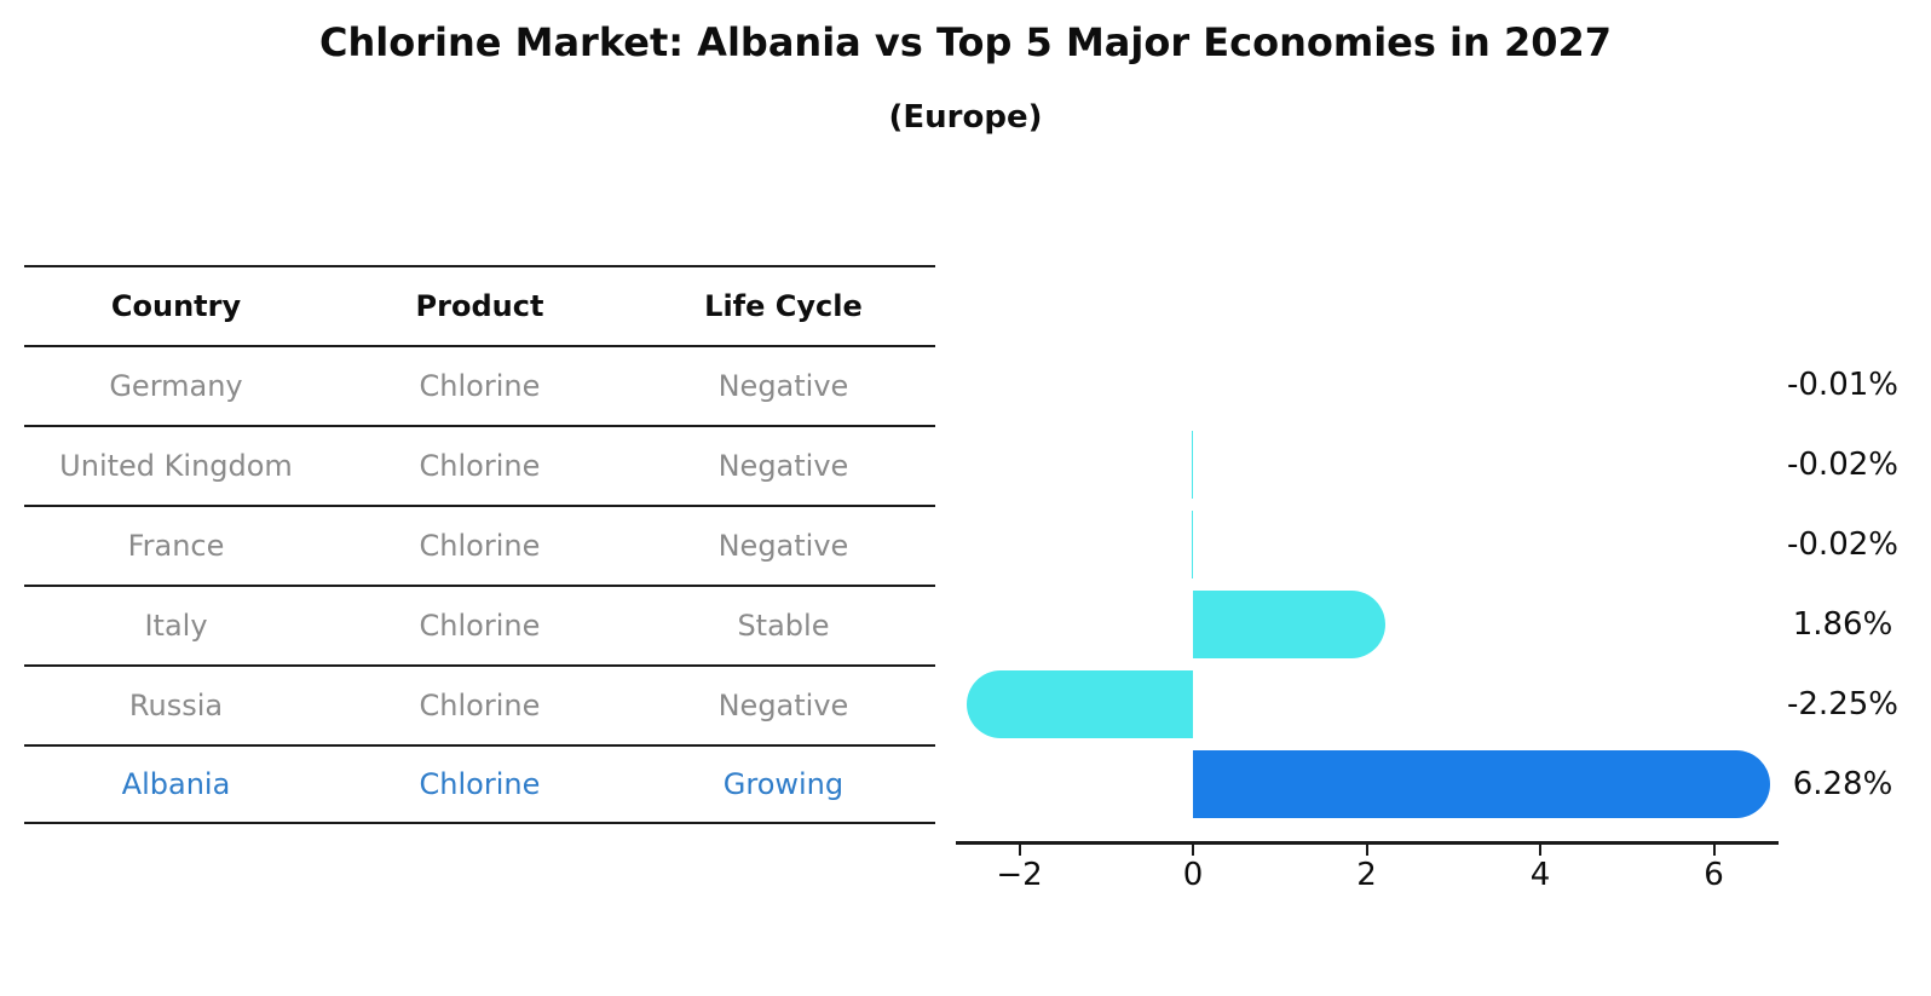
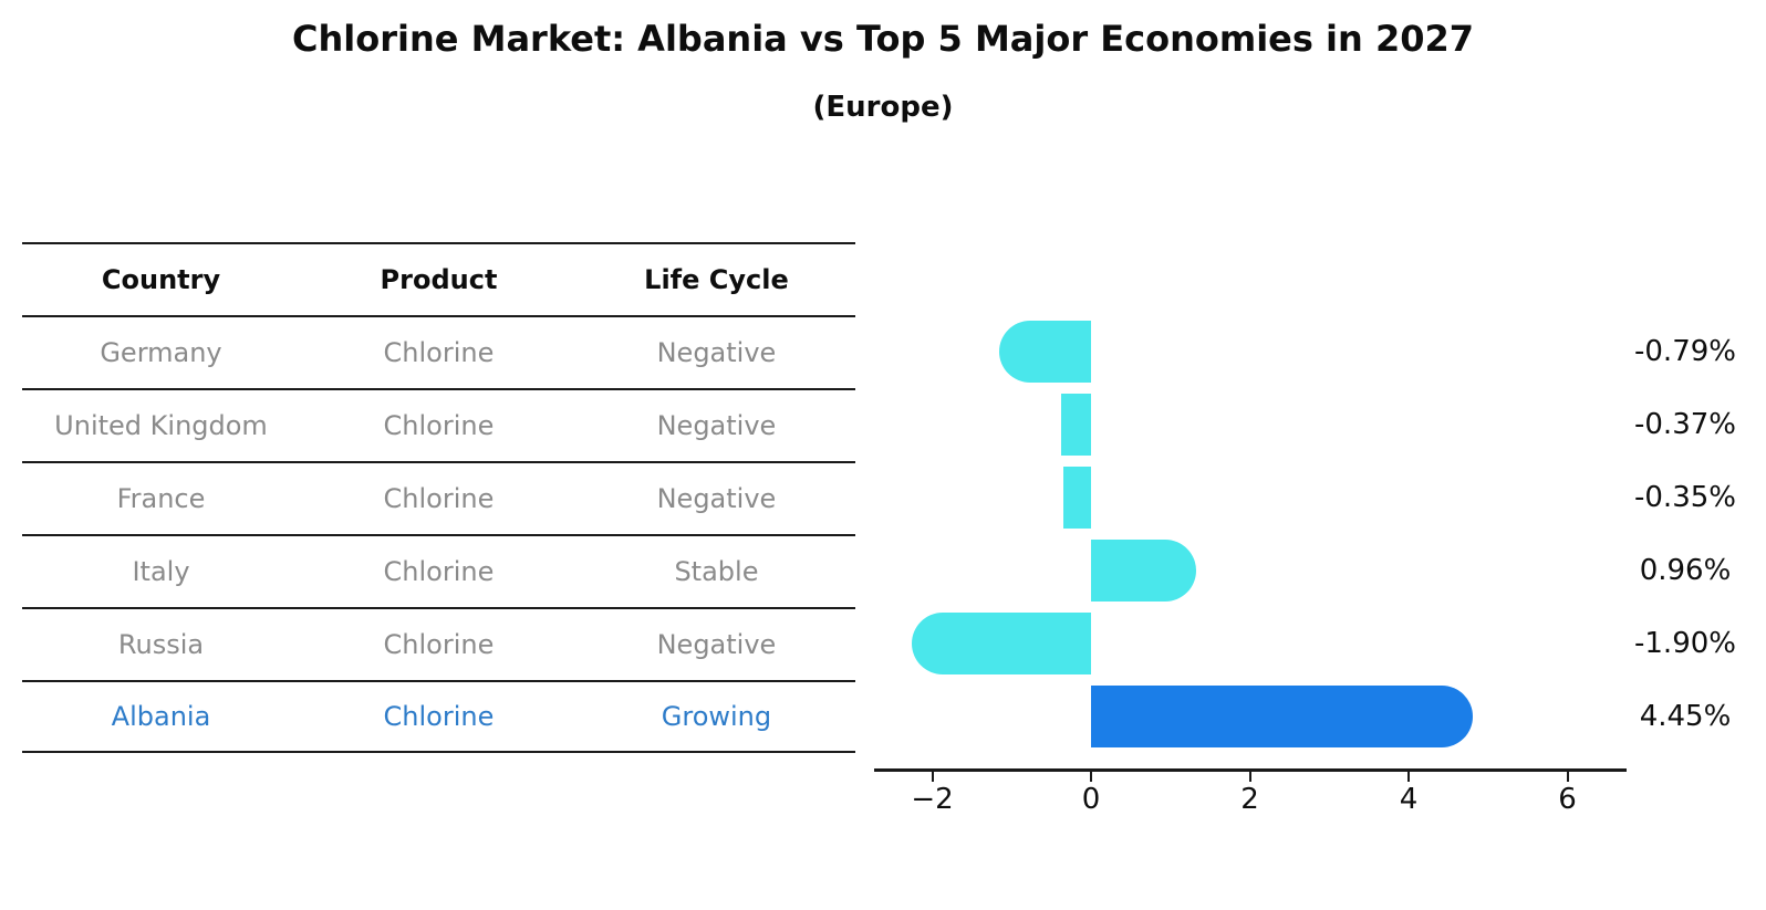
Germany: -0.01% -> -0.79%
United Kingdom: -0.02% -> -0.37%
France: -0.02% -> -0.35%
Italy: 1.86% -> 0.96%
Russia: -2.25% -> -1.90%
Albania: 6.28% -> 4.45%
